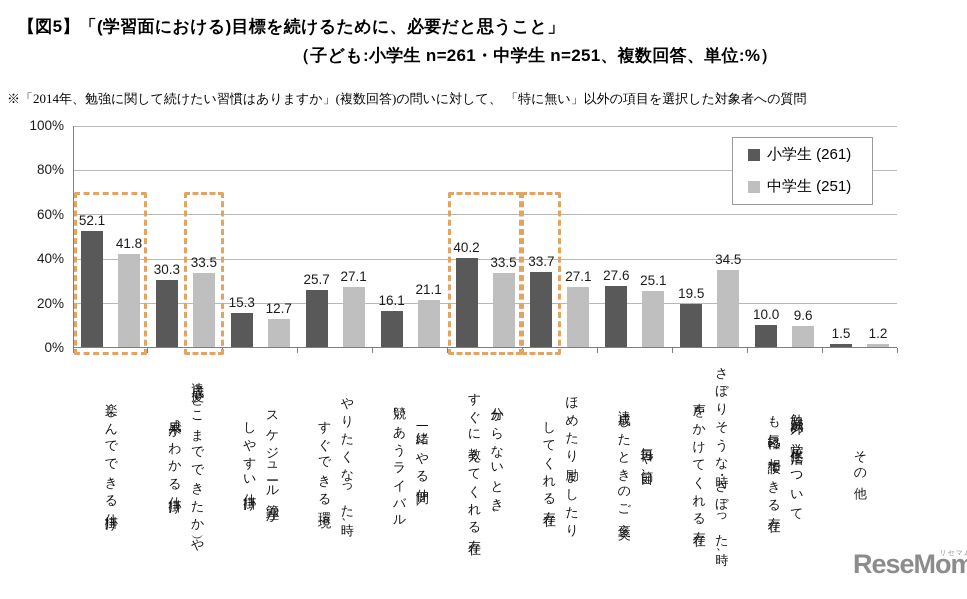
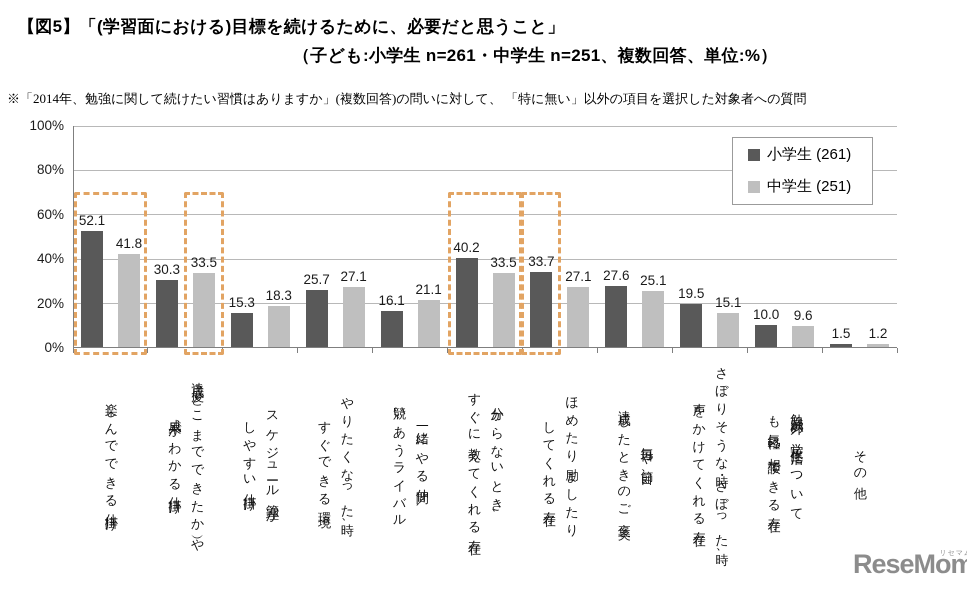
中学生 (251)/スケジュール管理が しやすい仕掛け: 12.7 -> 18.3
中学生 (251)/さぼりそうな時・さぼった時、 声をかけてくれる存在: 34.5 -> 15.1
